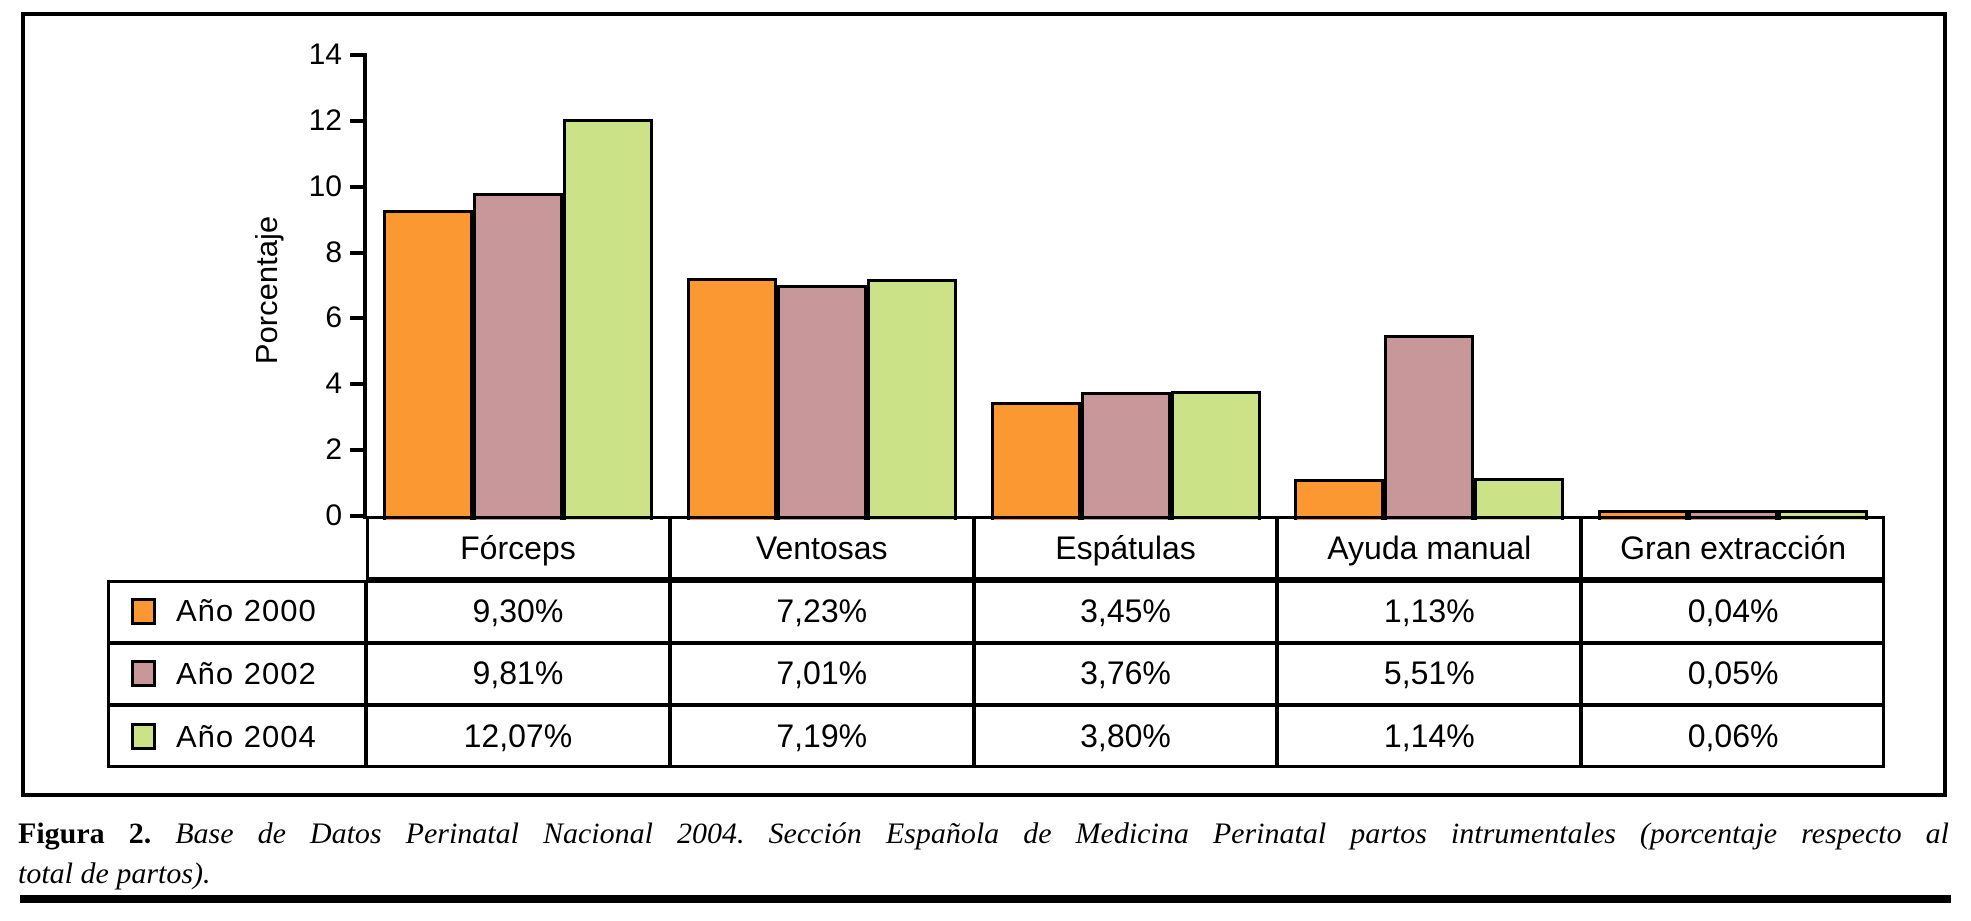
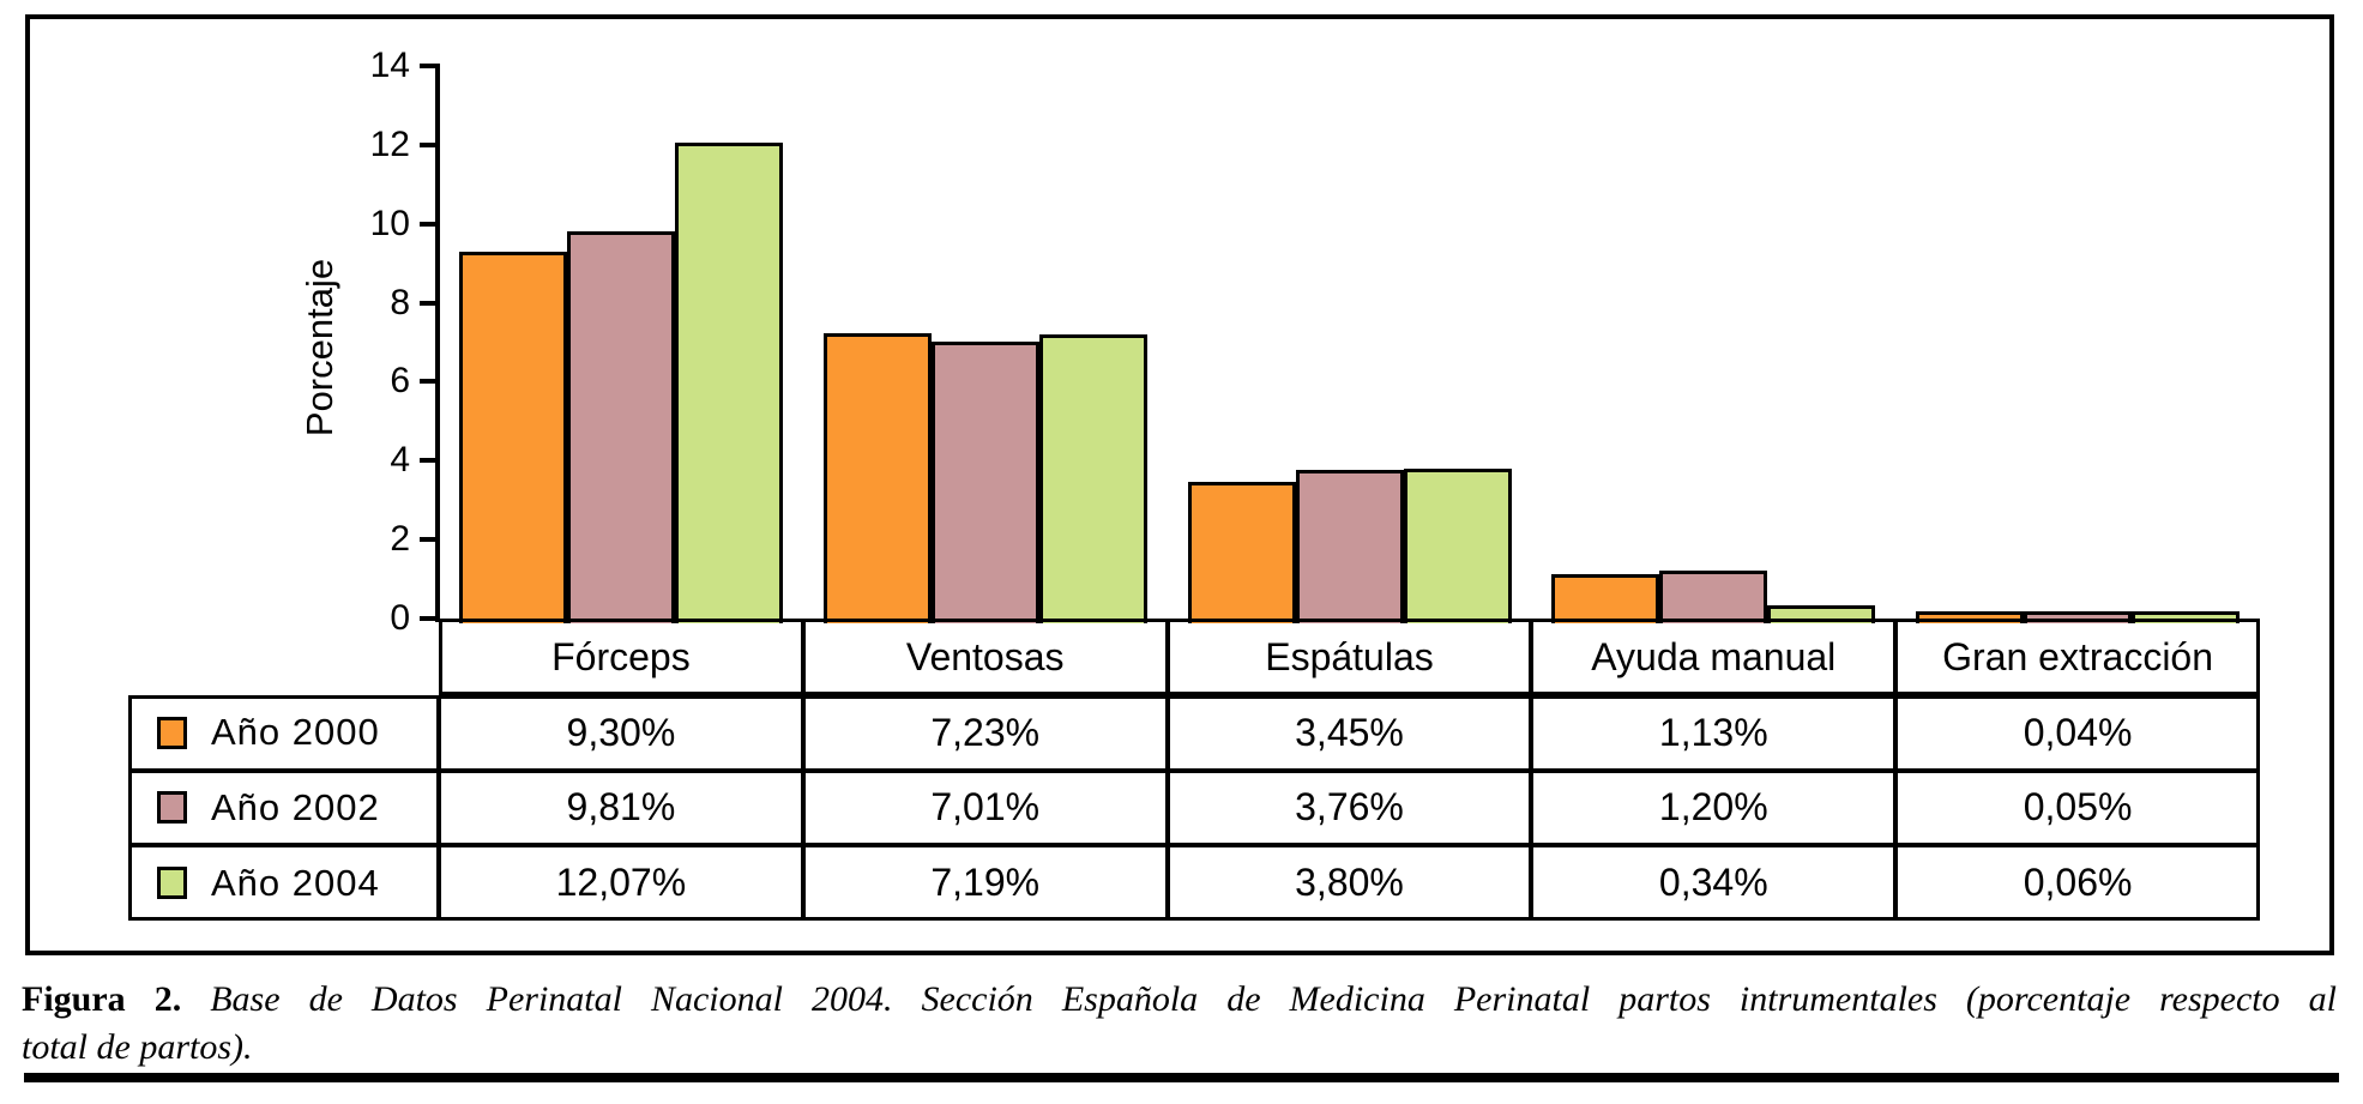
Año 2002/Ayuda manual: 5,51% -> 1,20%
Año 2004/Ayuda manual: 1,14% -> 0,34%
